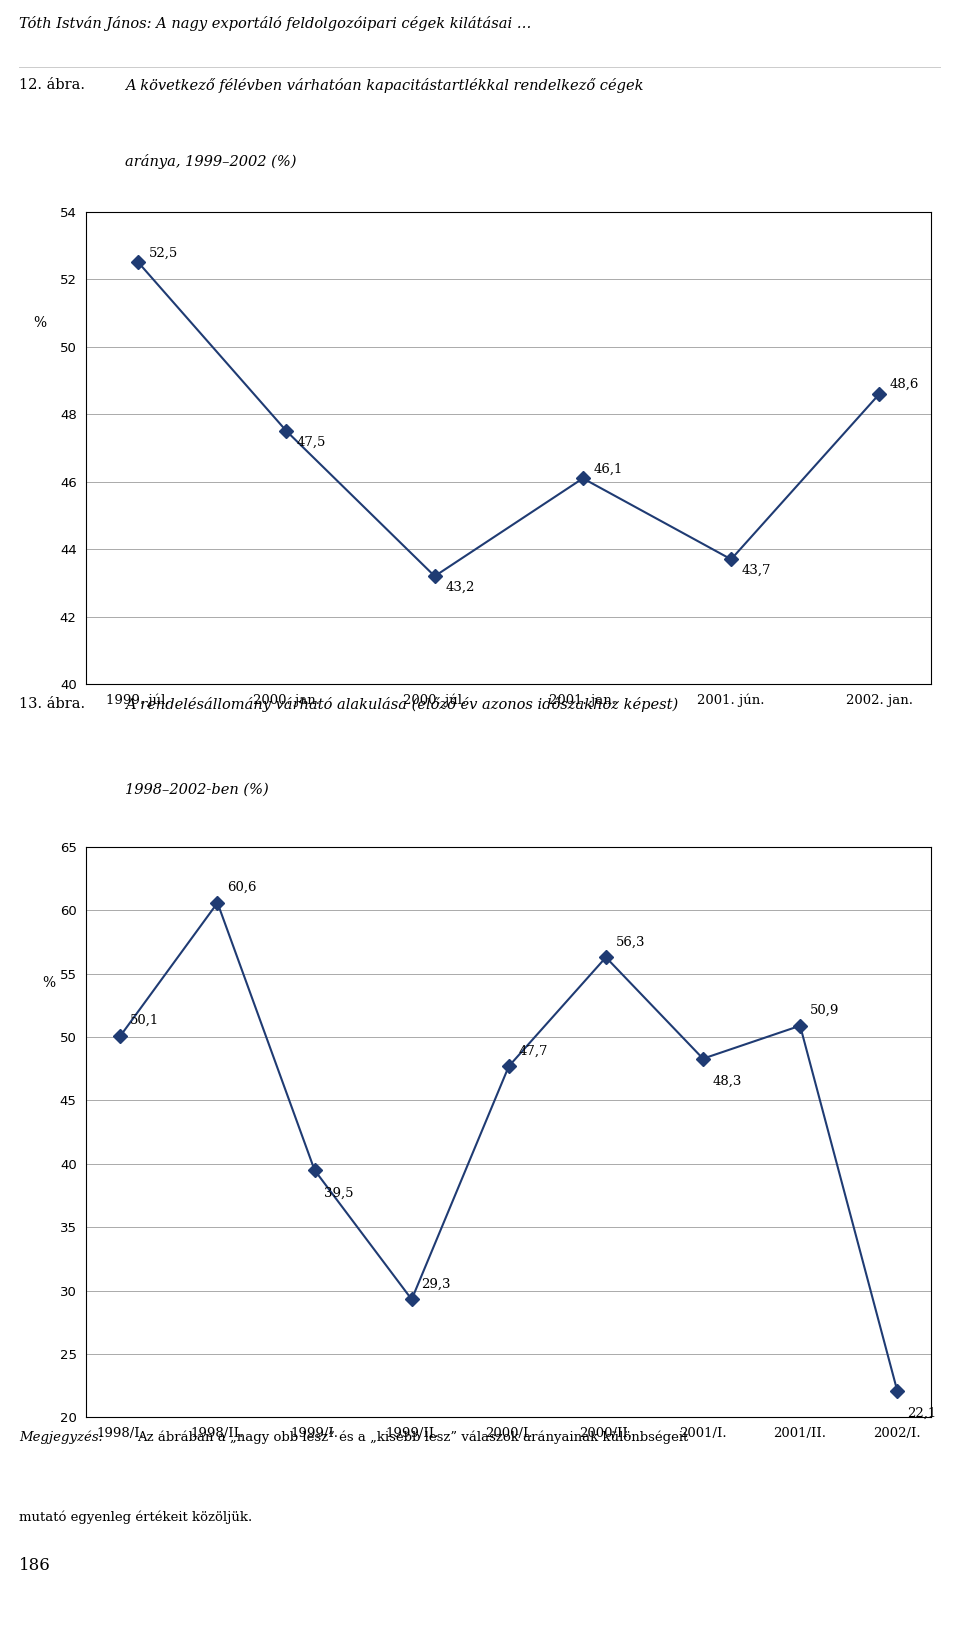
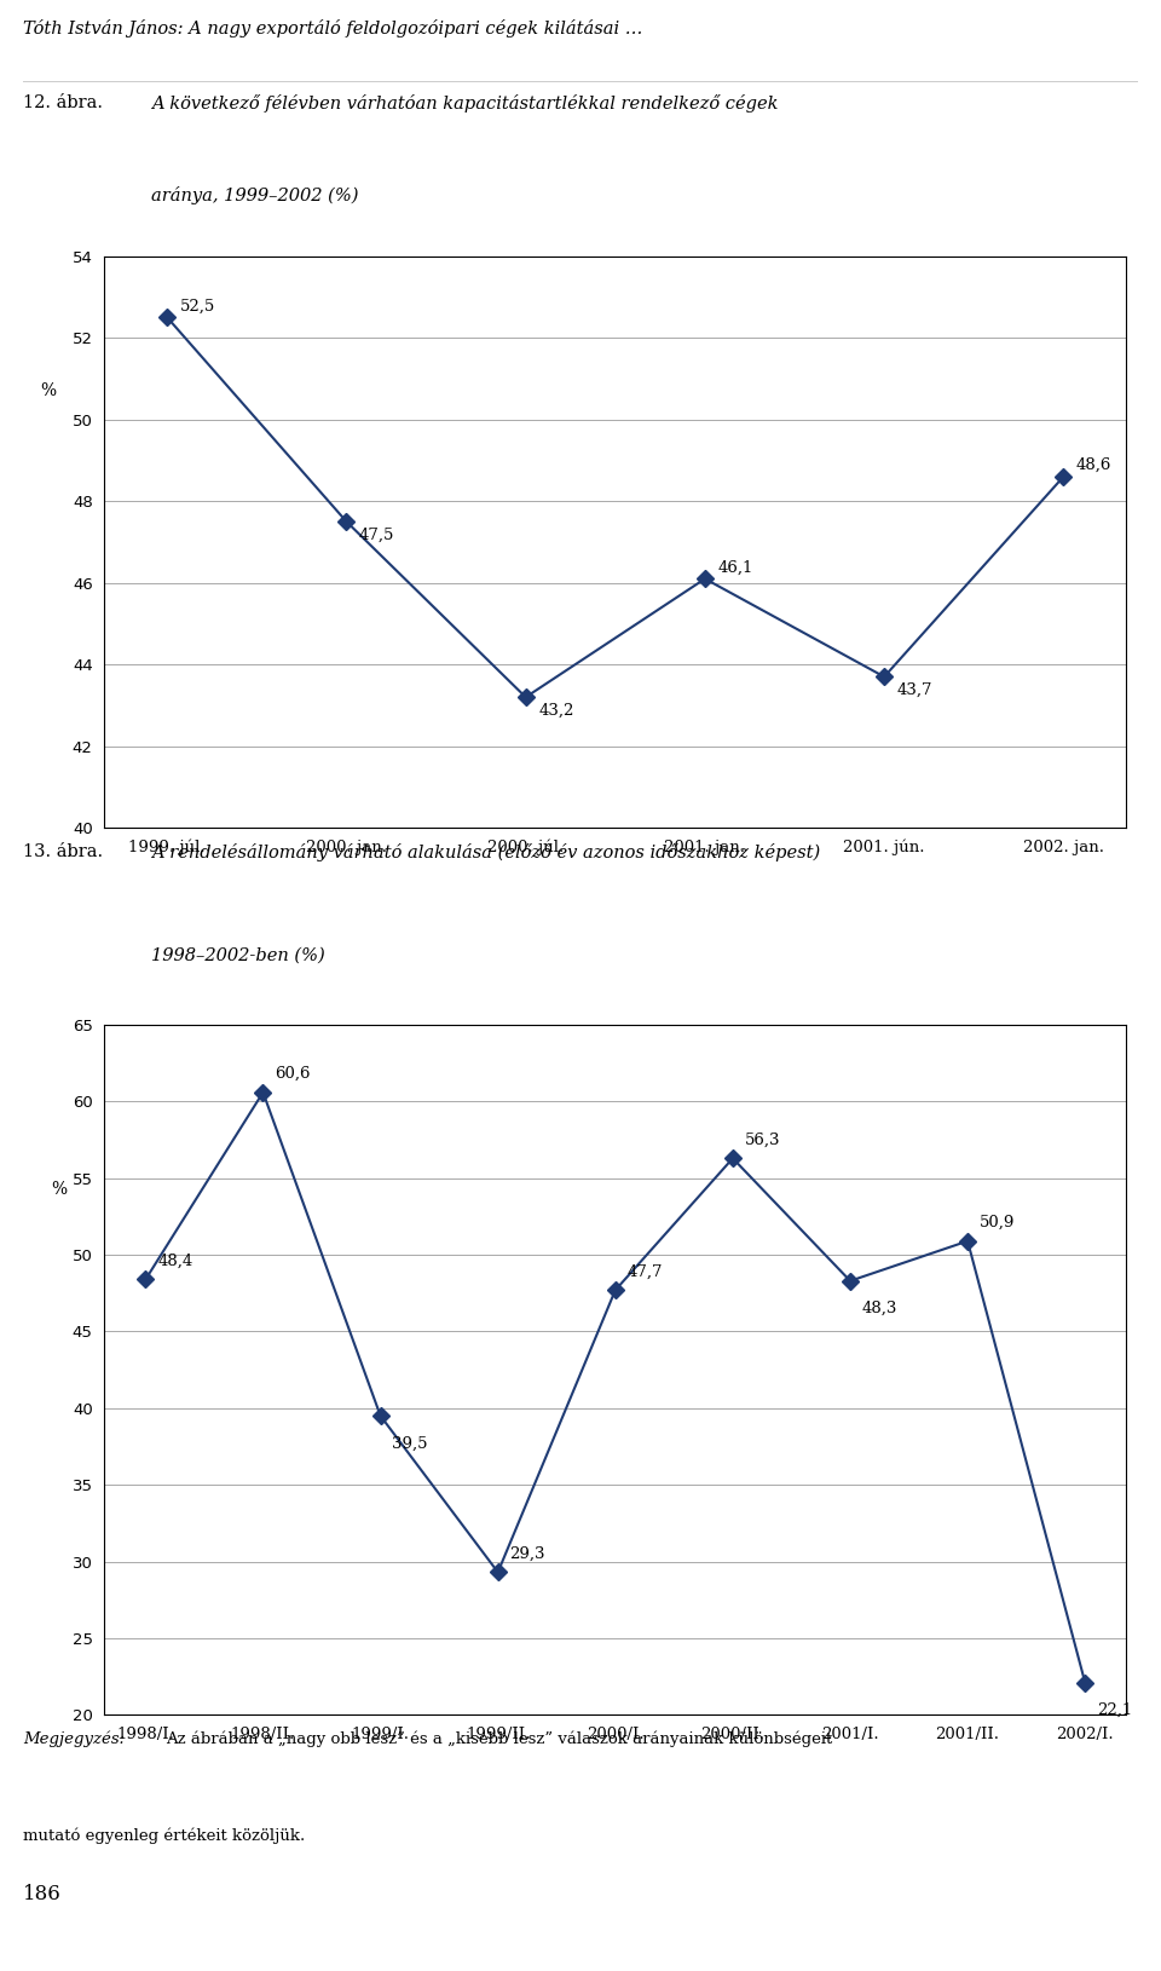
1998/I.: 50,1 -> 48,4
